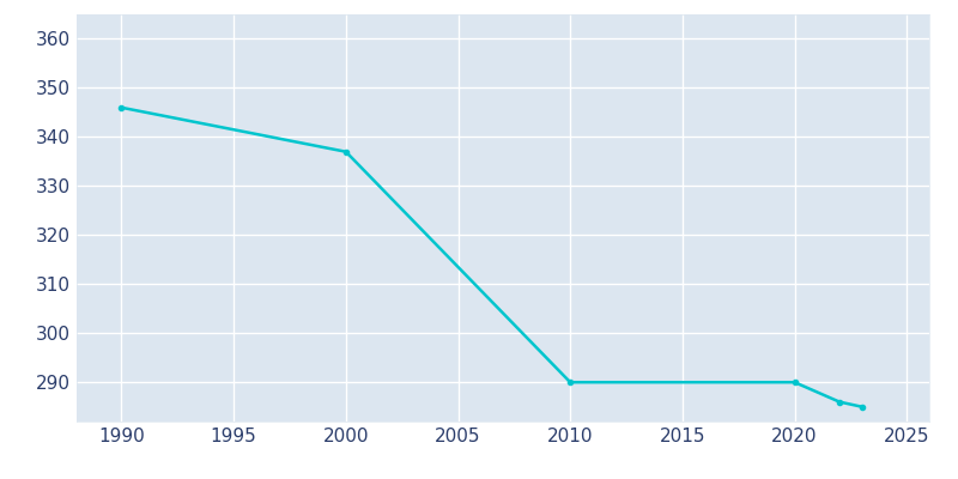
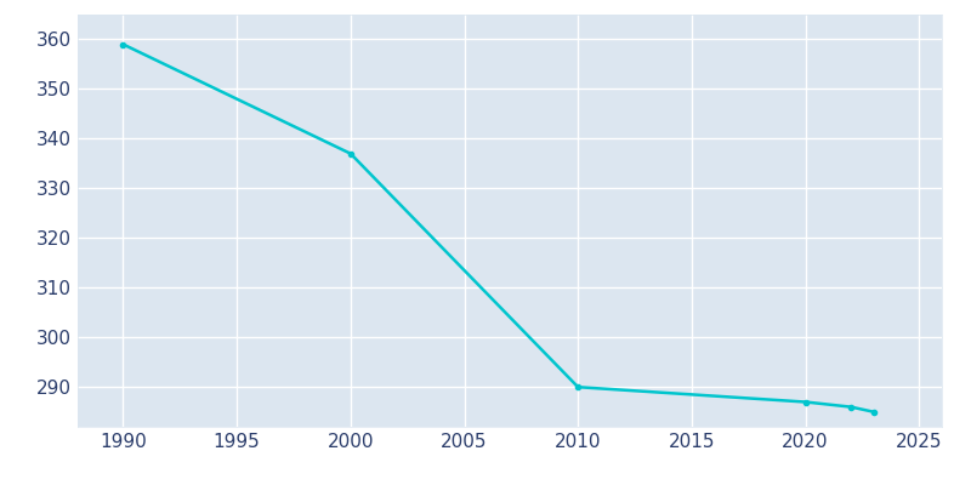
1990: 346 -> 359
2020: 290 -> 287
